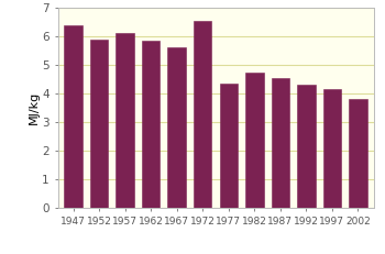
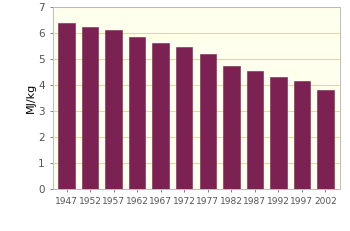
1952: 5.90 -> 6.22
1972: 6.55 -> 5.45
1977: 4.35 -> 5.20
